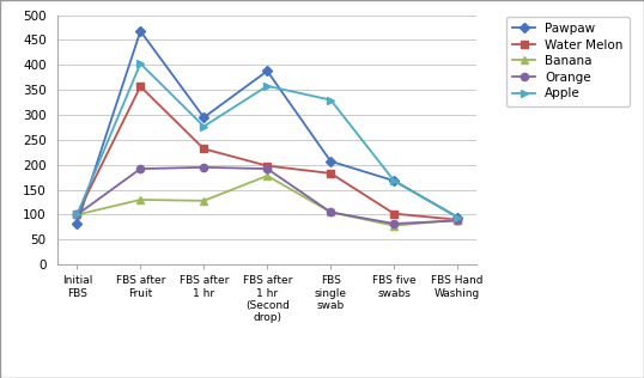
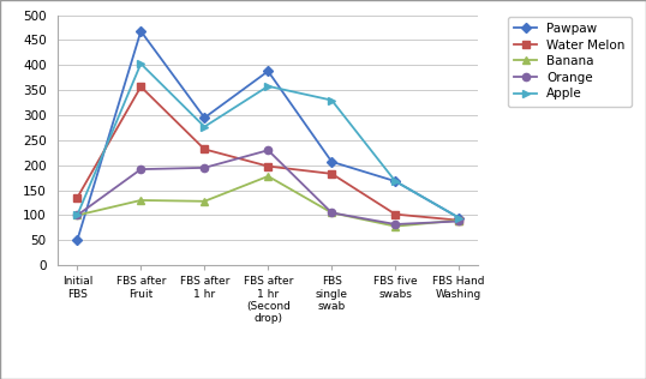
Pawpaw/Initial FBS: 82 -> 50
Water Melon/Initial FBS: 100 -> 135
Orange/FBS after 1 hr (Second drop): 192 -> 230
